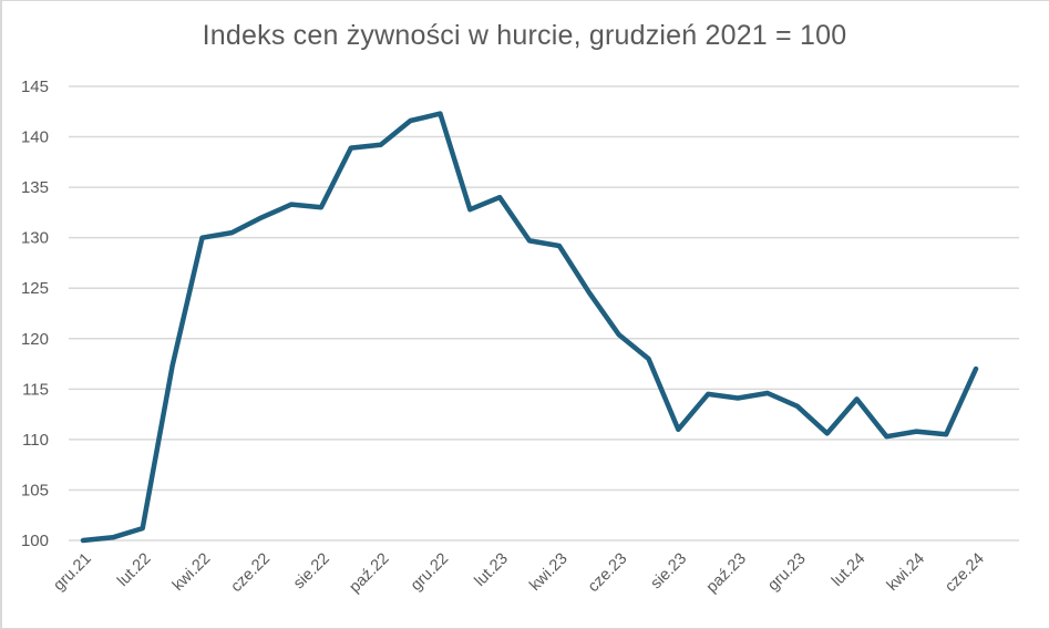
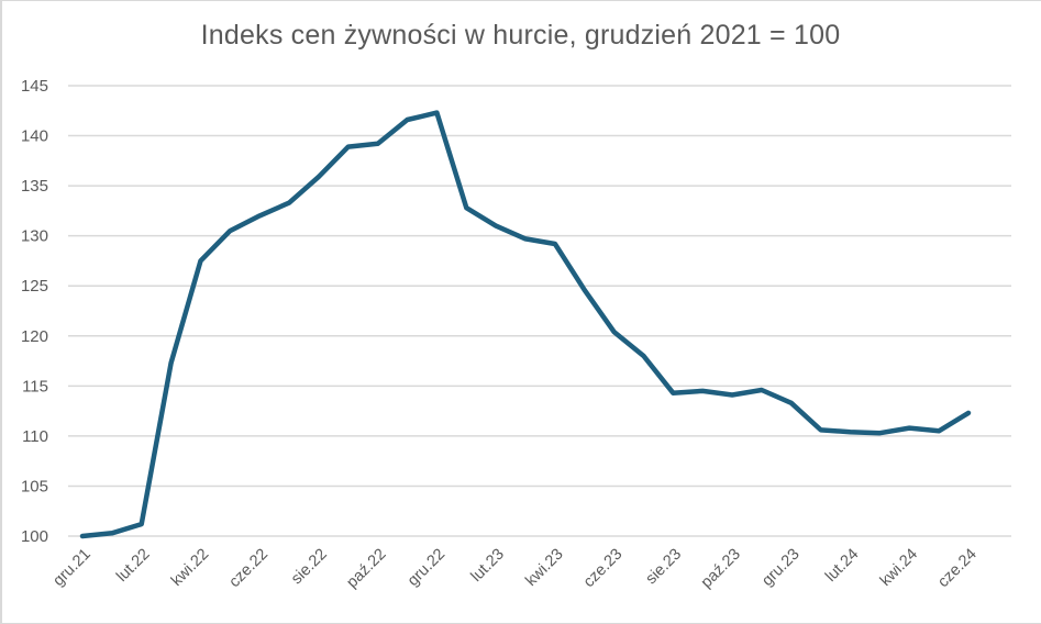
kwi.22: 130 -> 128
sie.22: 133 -> 136
lut.23: 134 -> 131
sie.23: 111 -> 114
lut.24: 114 -> 110
cze.24: 117 -> 112
